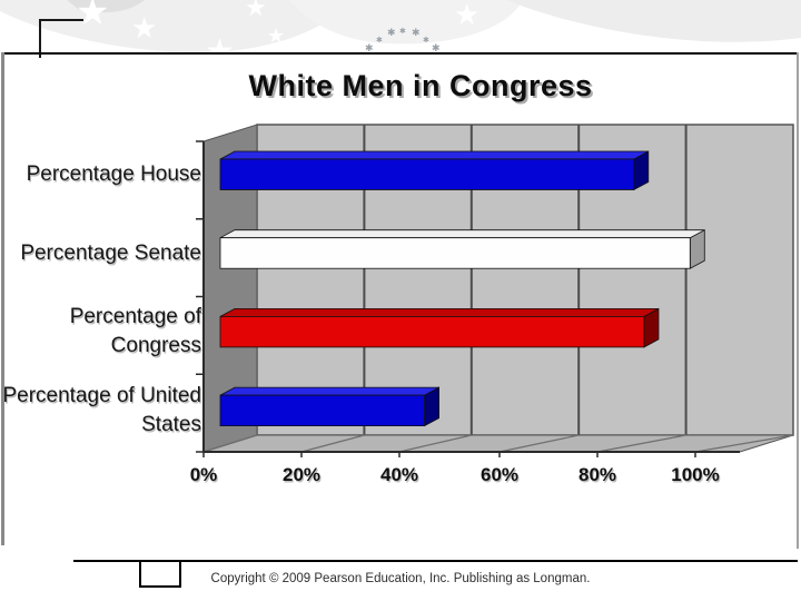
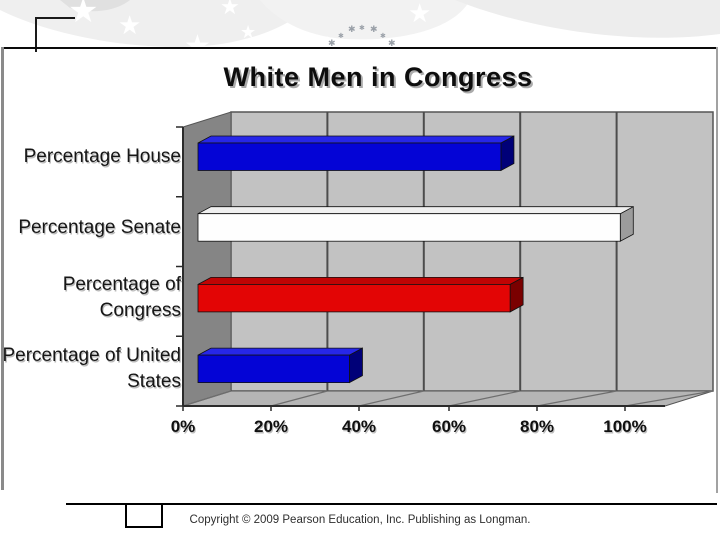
Percentage House: 81% -> 66%
Percentage of Congress: 83% -> 68%
Percentage of United States: 40% -> 33%
